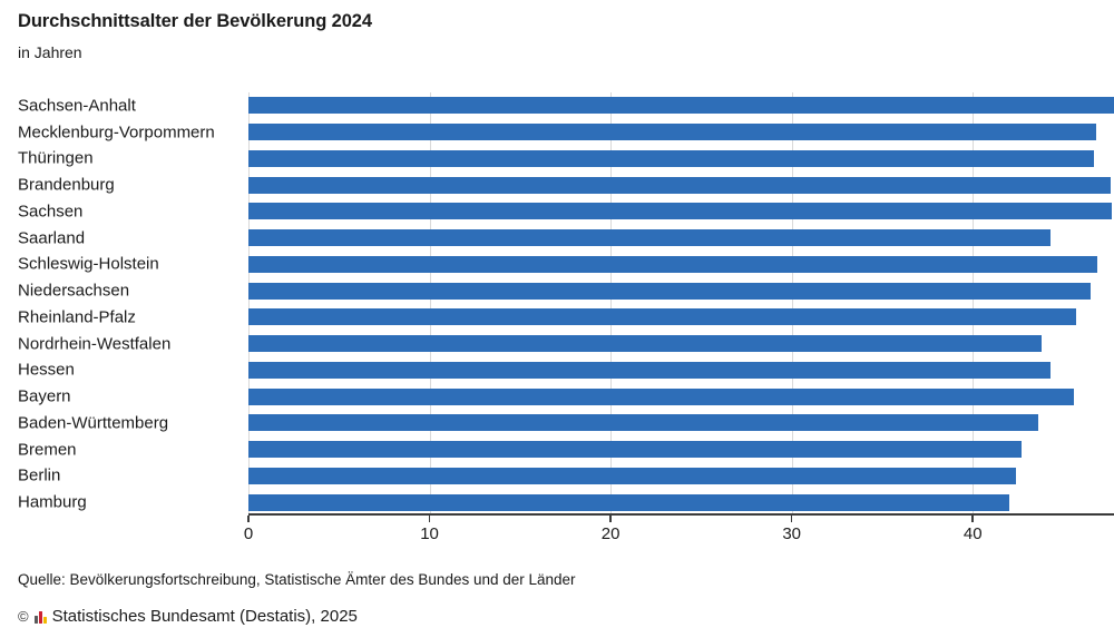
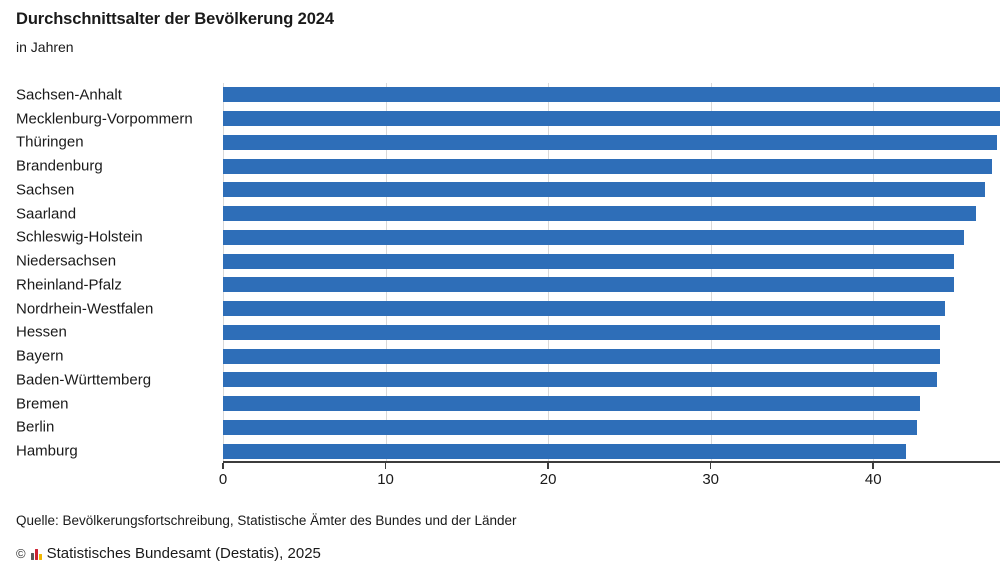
Mecklenburg-Vorpommern: 46.8 -> 47.8
Thüringen: 46.7 -> 47.6
Brandenburg: 47.6 -> 47.3
Sachsen: 47.7 -> 46.9
Saarland: 44.3 -> 46.3
Schleswig-Holstein: 46.9 -> 45.6
Niedersachsen: 46.5 -> 45.0
Rheinland-Pfalz: 45.7 -> 45.0
Nordrhein-Westfalen: 43.8 -> 44.4
Hessen: 44.3 -> 44.1
Bayern: 45.6 -> 44.1
Baden-Württemberg: 43.6 -> 43.9
Bremen: 42.7 -> 42.9
Berlin: 42.4 -> 42.7
